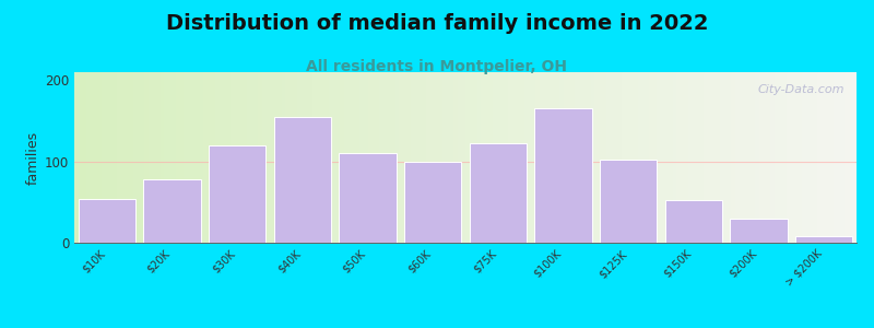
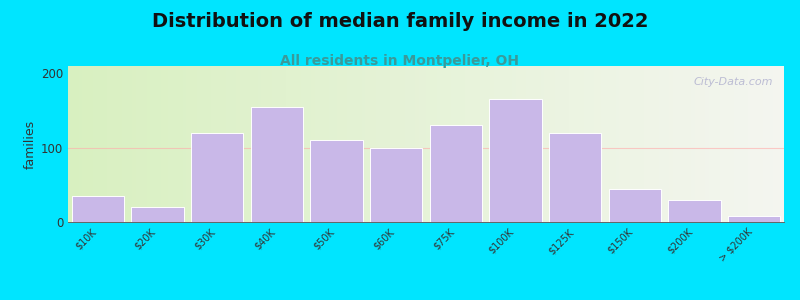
$10K: 54 -> 35
$20K: 78 -> 20
$75K: 122 -> 130
$125K: 102 -> 120
$150K: 52 -> 45
